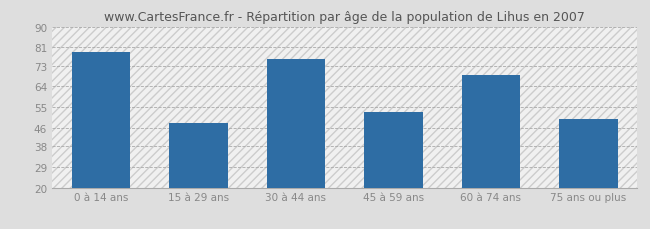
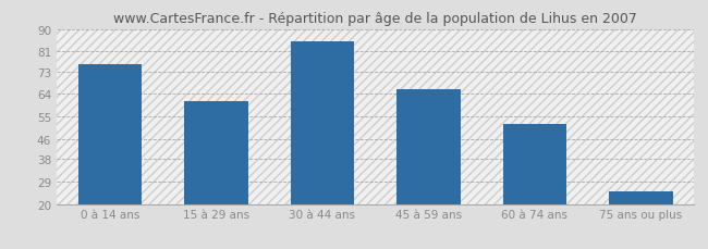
0 à 14 ans: 79 -> 76
15 à 29 ans: 48 -> 61
30 à 44 ans: 76 -> 85
45 à 59 ans: 53 -> 66
60 à 74 ans: 69 -> 52
75 ans ou plus: 50 -> 25
